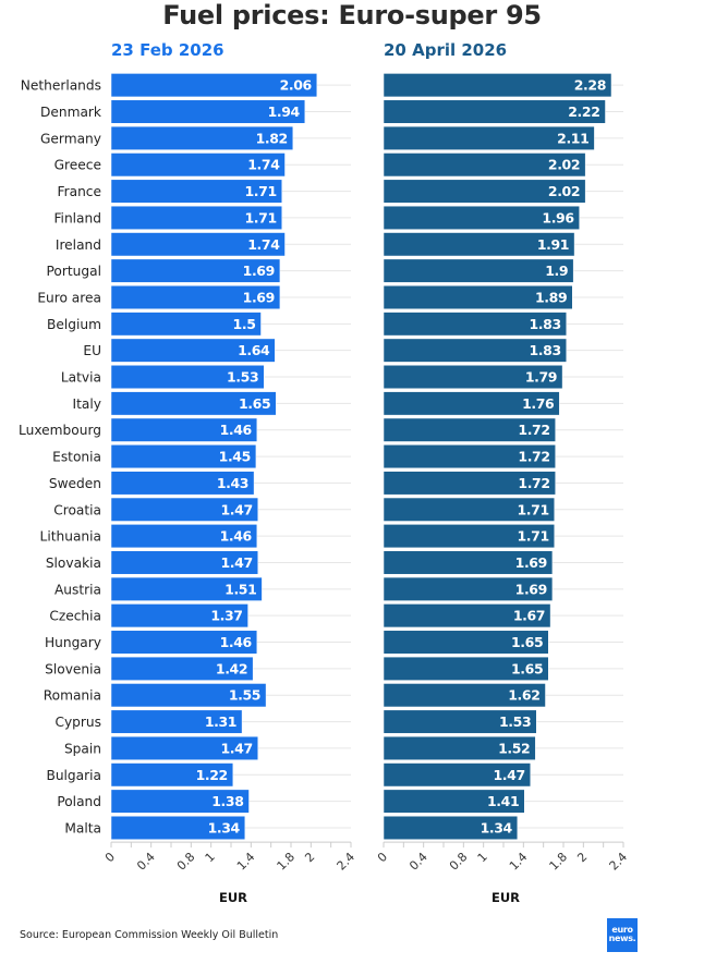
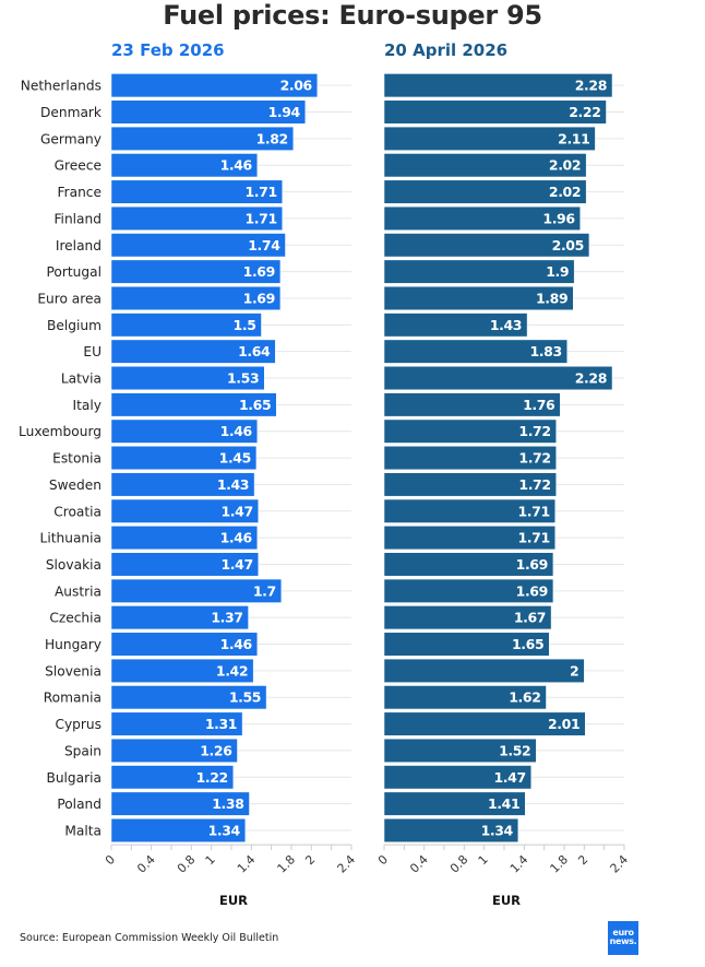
23 Feb 2026/Greece: 1.74 -> 1.46
23 Feb 2026/Austria: 1.51 -> 1.7
23 Feb 2026/Spain: 1.47 -> 1.26
20 April 2026/Ireland: 1.91 -> 2.05
20 April 2026/Belgium: 1.83 -> 1.43
20 April 2026/Latvia: 1.79 -> 2.28
20 April 2026/Slovenia: 1.65 -> 2
20 April 2026/Cyprus: 1.53 -> 2.01
